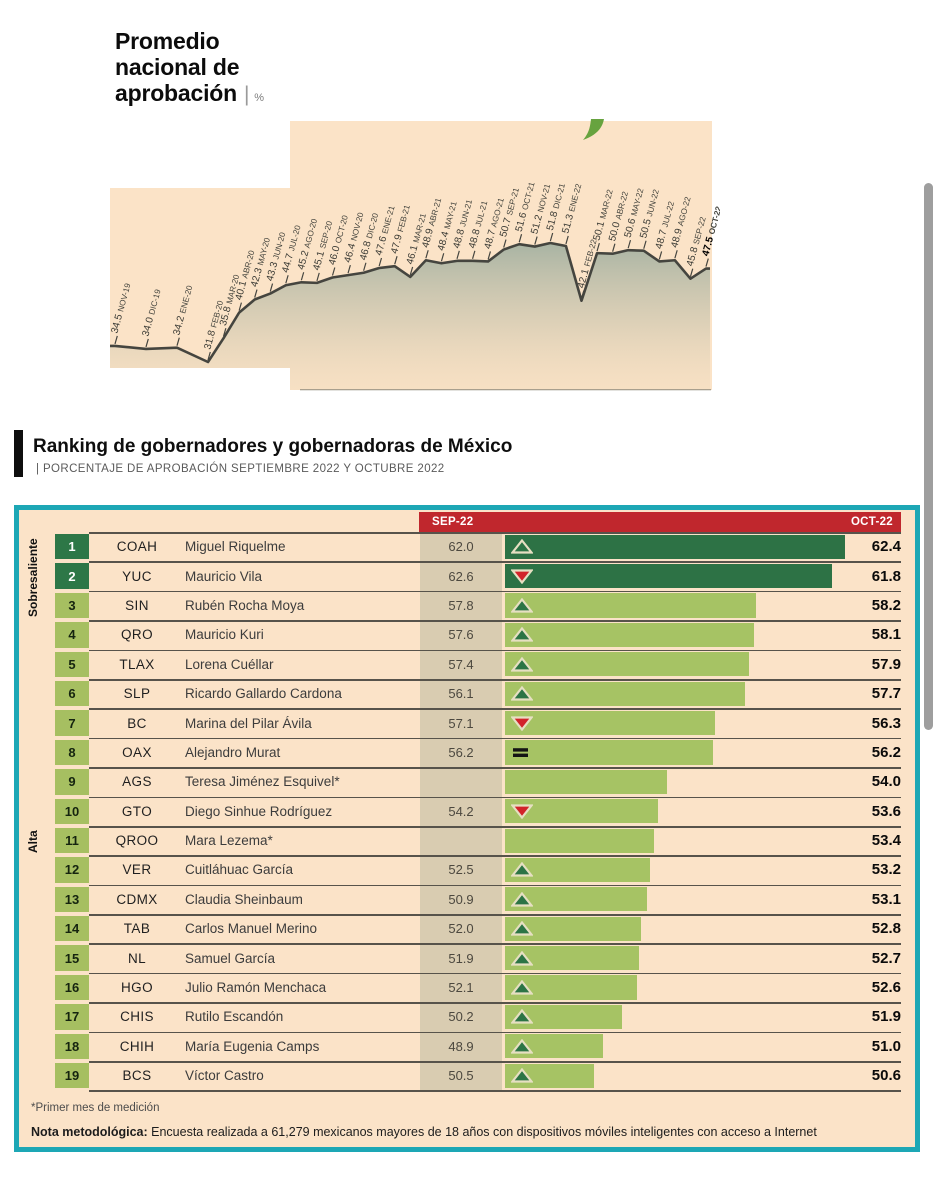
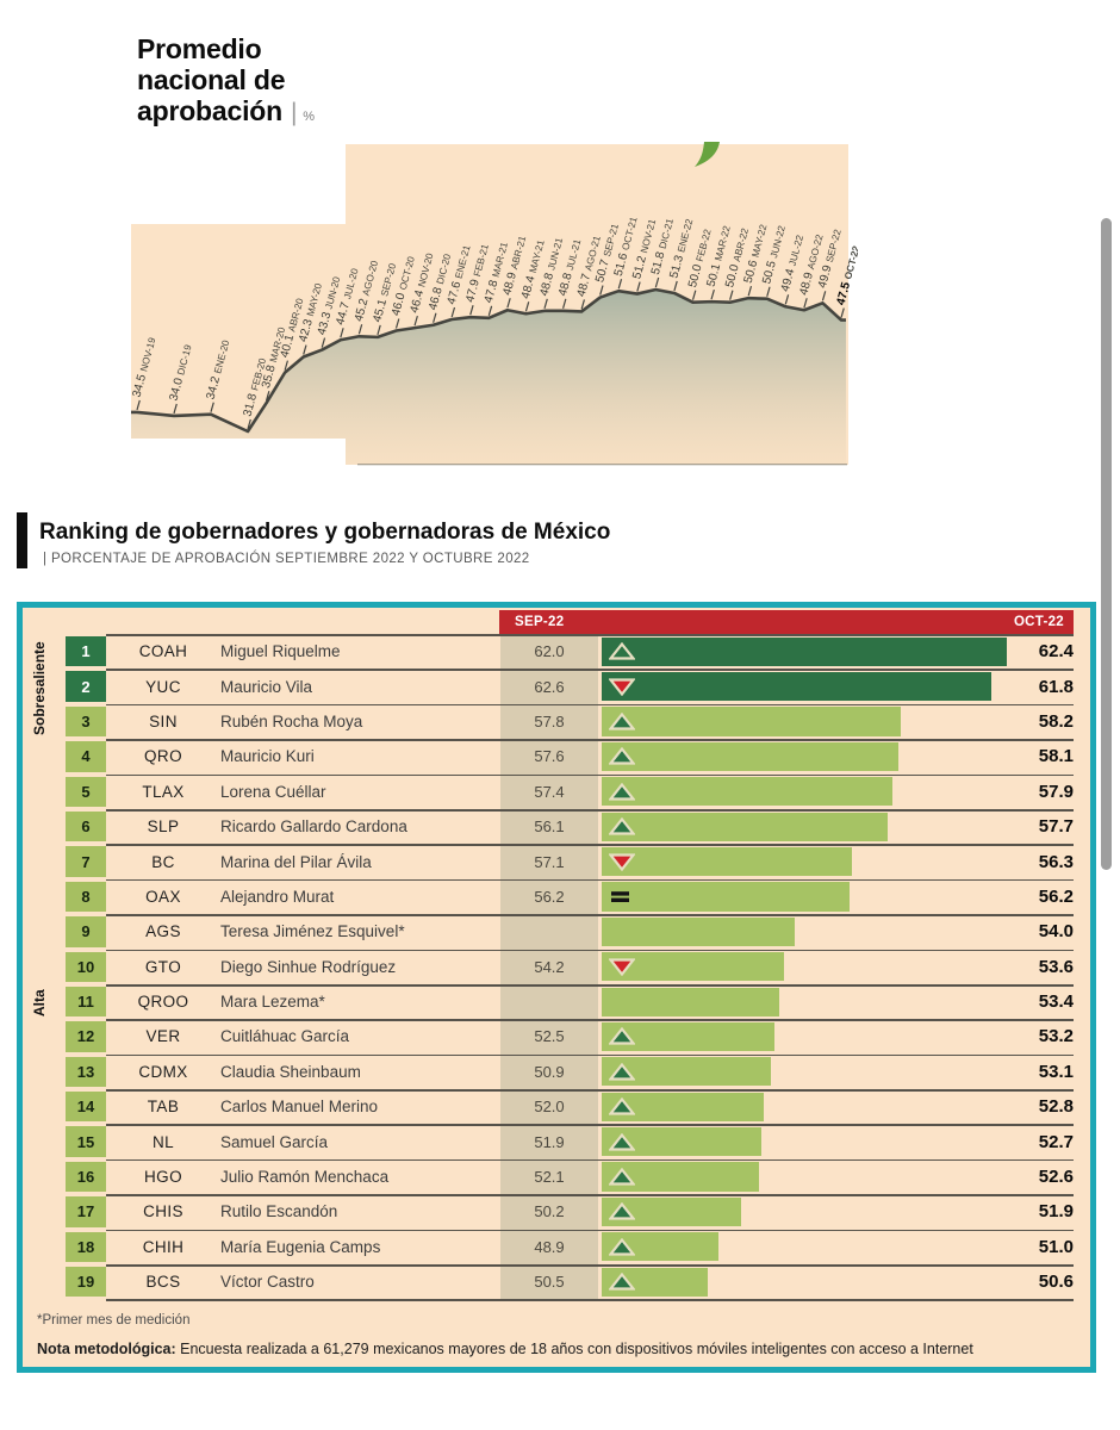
Promedio nacional de aprobación/MAR-21: 46.1 -> 47.8
Promedio nacional de aprobación/FEB-22: 42.1 -> 50.0
Promedio nacional de aprobación/JUL-22: 48.7 -> 49.4
Promedio nacional de aprobación/SEP-22: 45.8 -> 49.9
